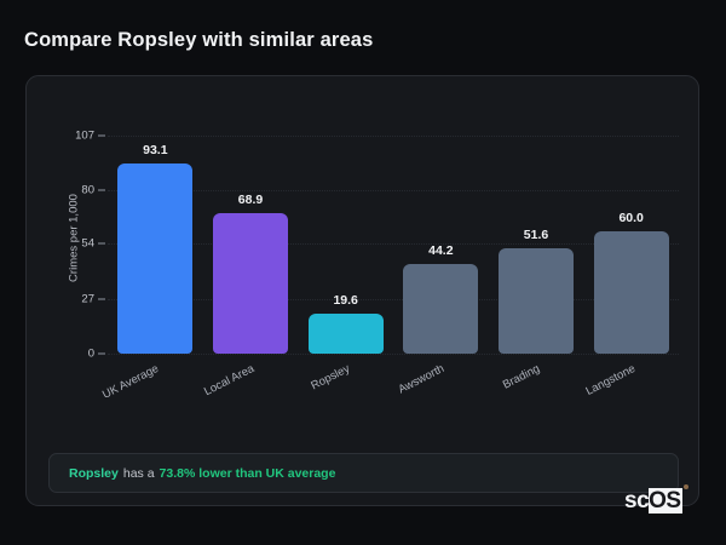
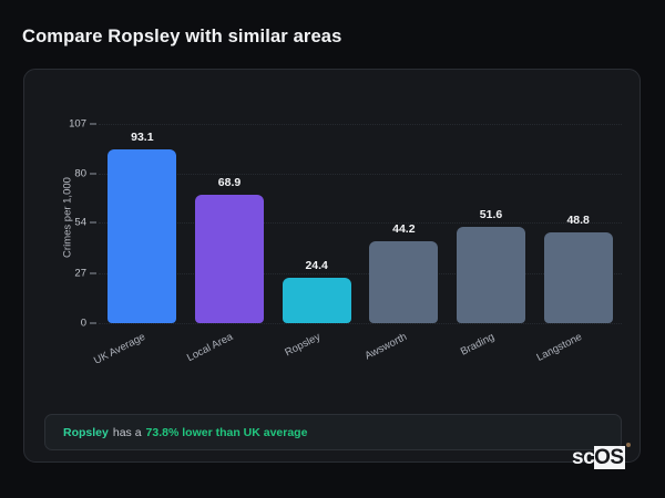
Ropsley: 19.6 -> 24.4
Langstone: 60.0 -> 48.8
